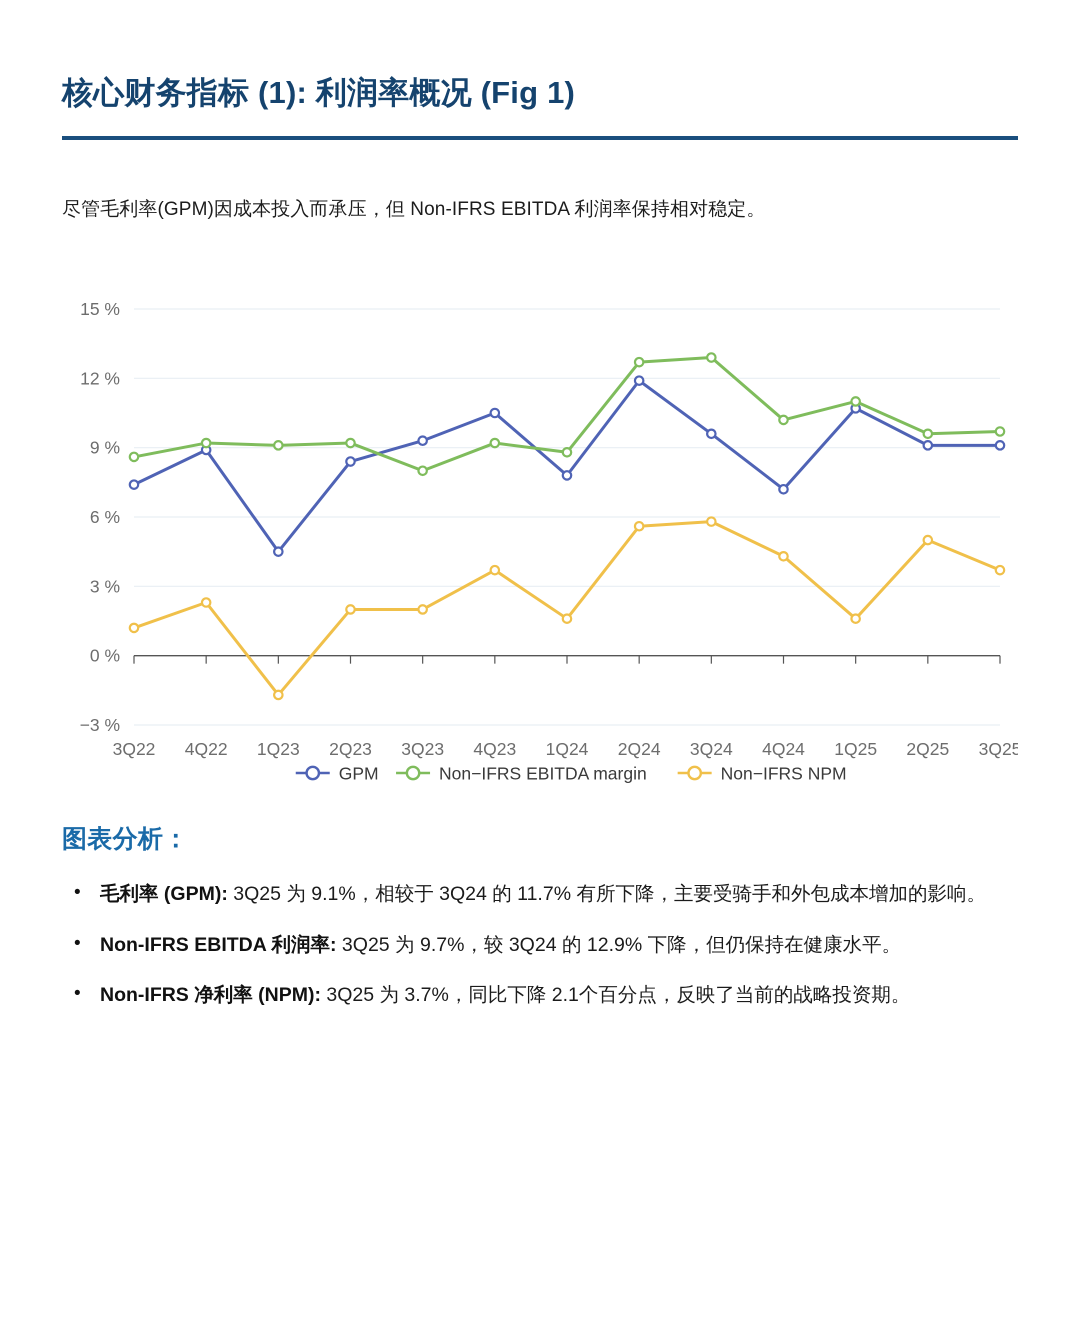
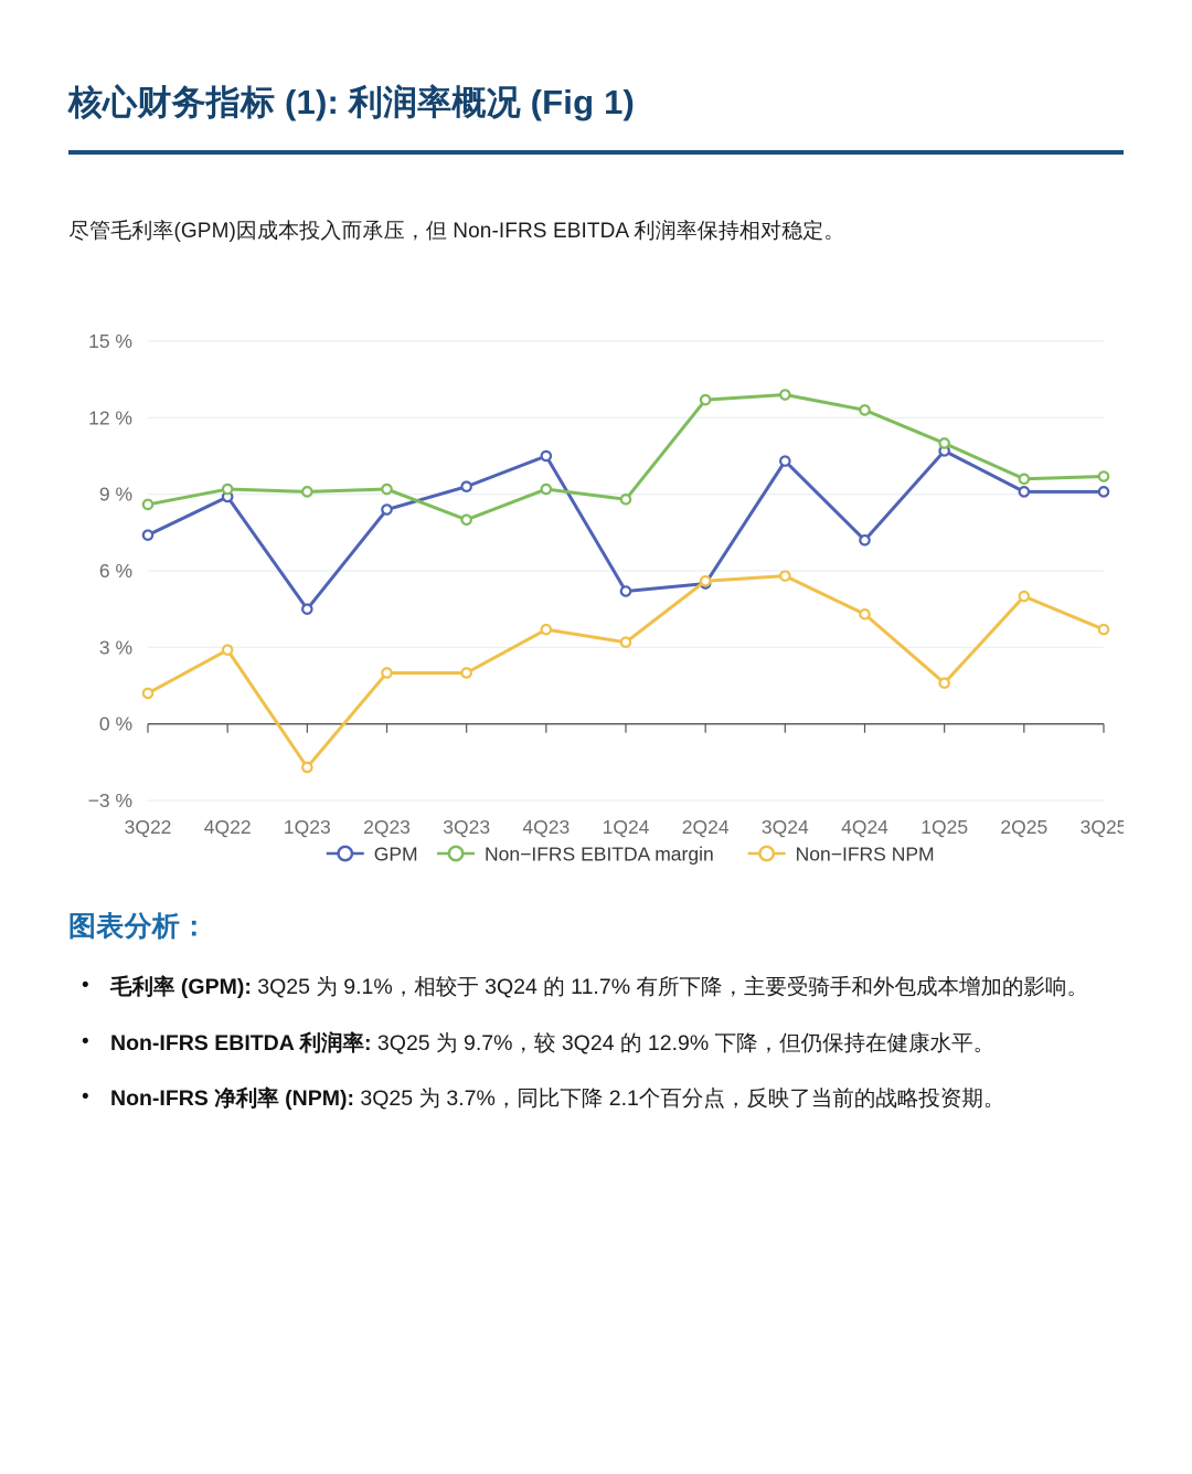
Non−IFRS NPM/4Q22: 2.3% -> 2.9%
GPM/1Q24: 7.8% -> 5.2%
Non−IFRS NPM/1Q24: 1.6% -> 3.2%
GPM/2Q24: 11.9% -> 5.5%
GPM/3Q24: 9.6% -> 10.3%
Non−IFRS EBITDA margin/4Q24: 10.2% -> 12.3%
